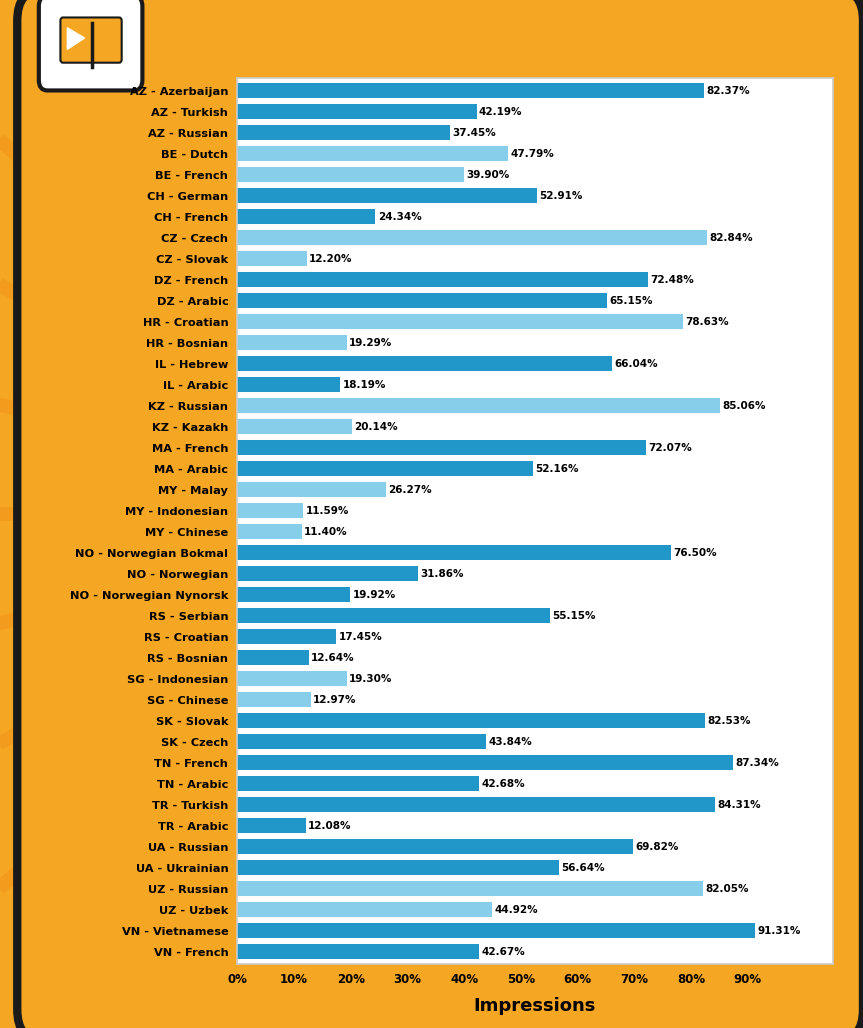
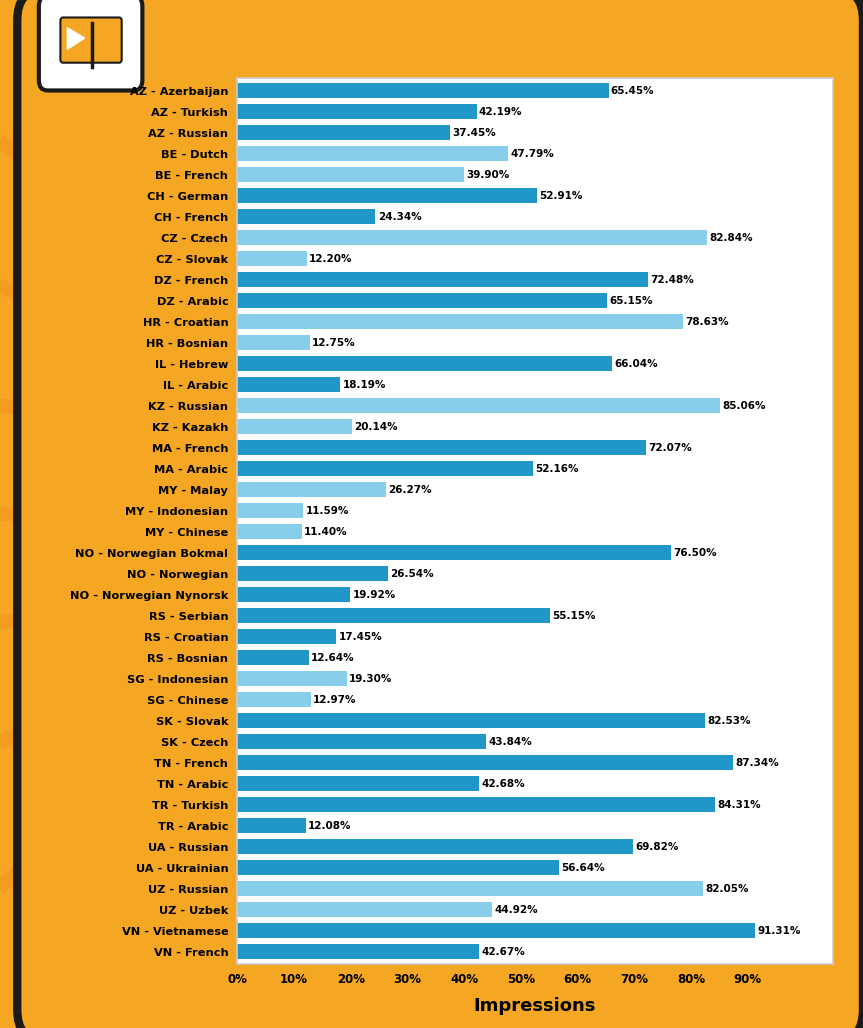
AZ - Azerbaijan: 82.37% -> 65.45%
HR - Bosnian: 19.29% -> 12.75%
NO - Norwegian: 31.86% -> 26.54%
